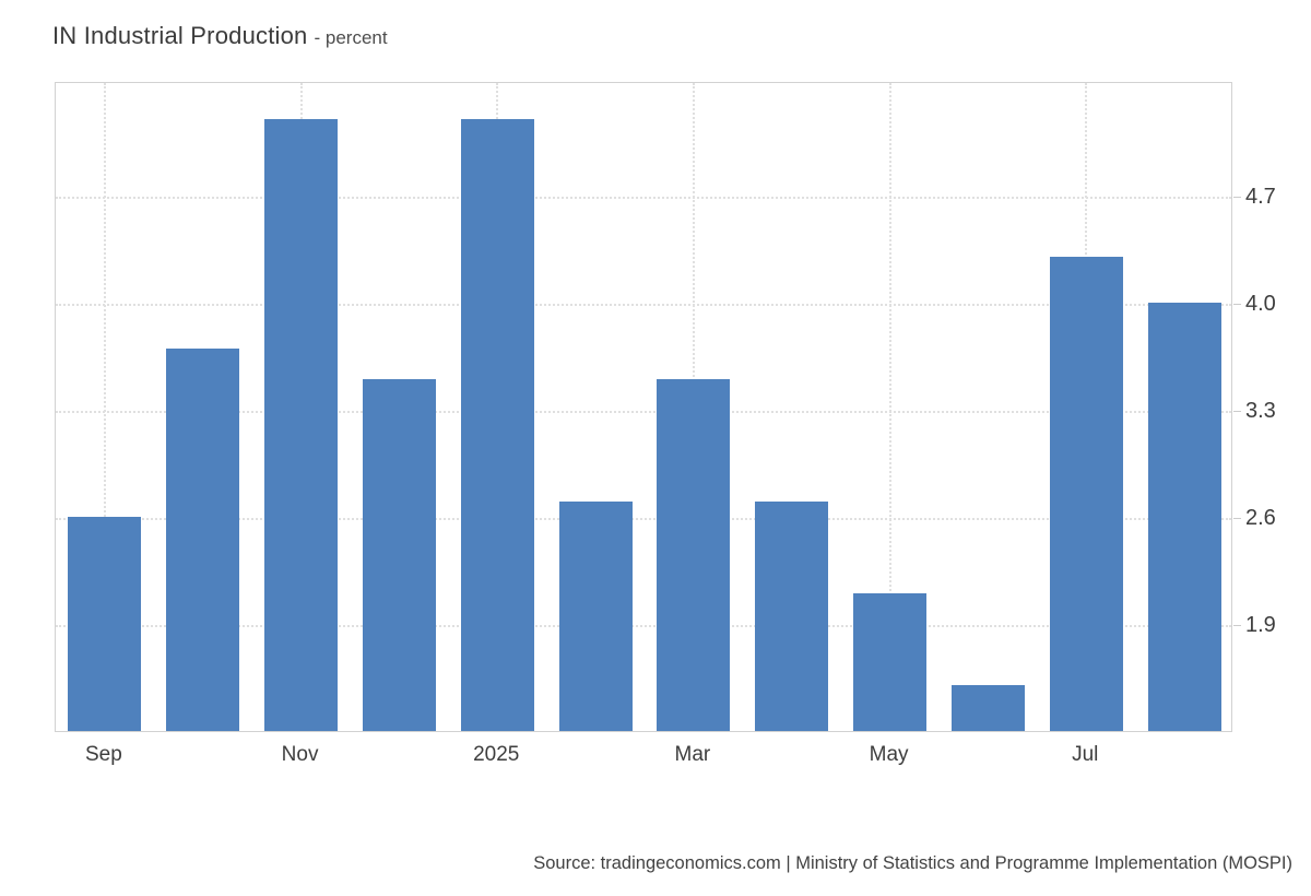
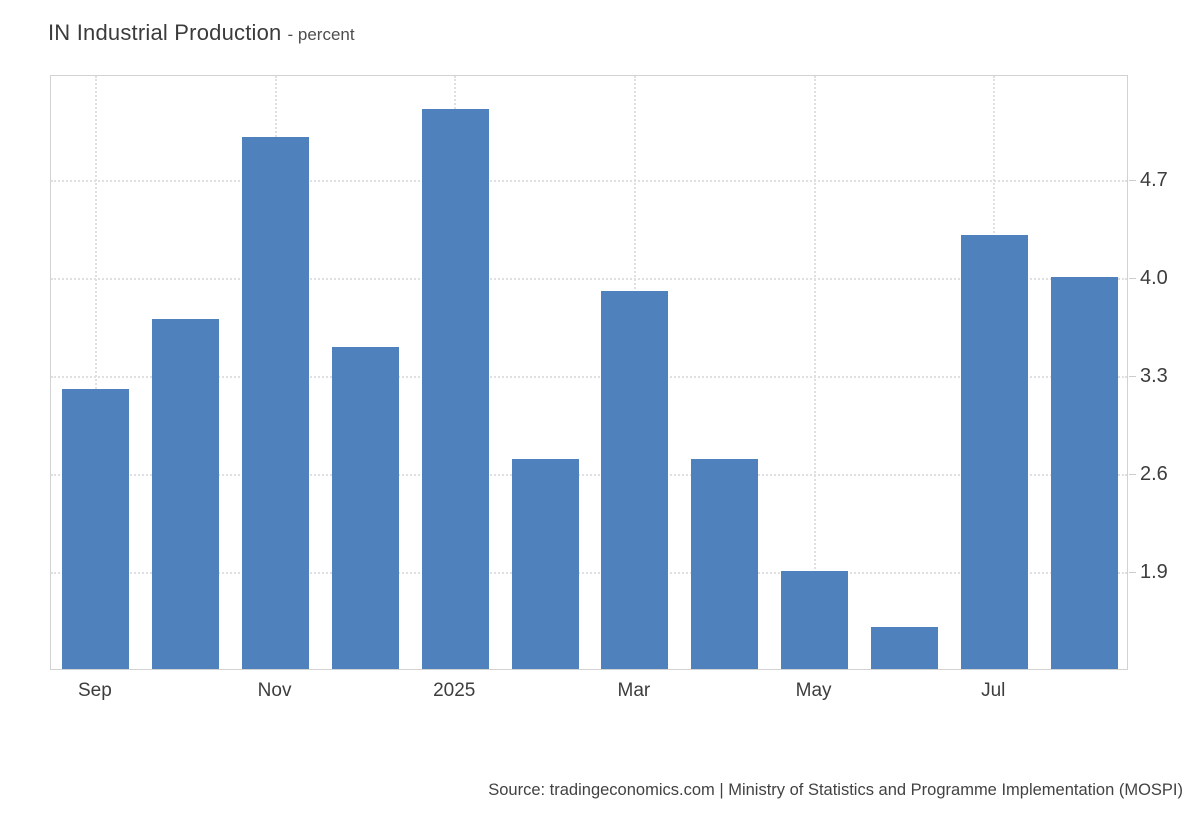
Sep: 2.6 -> 3.2
Nov: 5.2 -> 5.0
Mar: 3.5 -> 3.9
May: 2.1 -> 1.9
